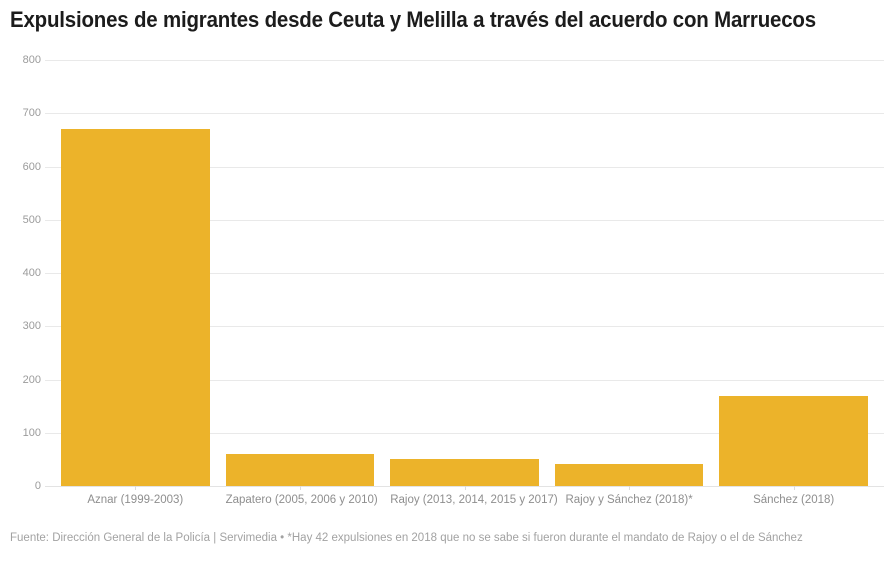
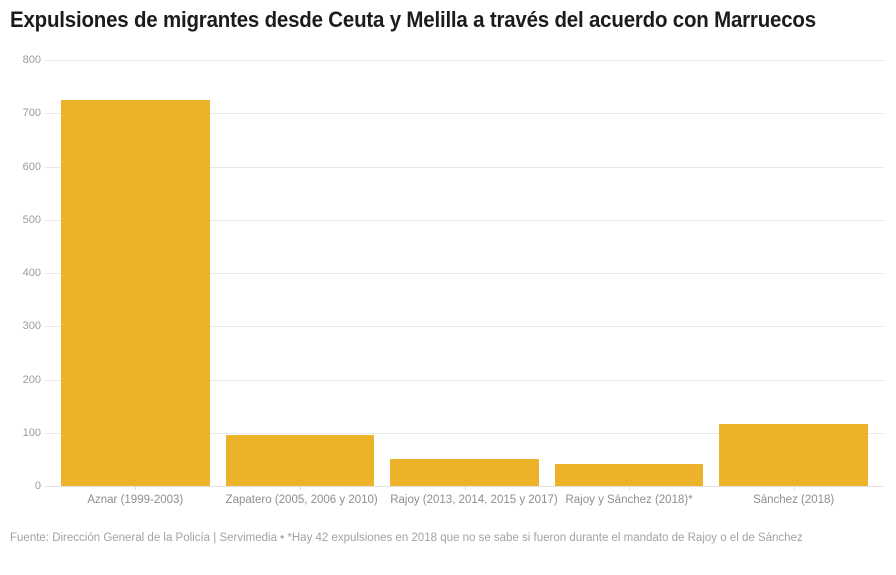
Aznar (1999-2003): 670 -> 720
Zapatero (2005, 2006 y 2010): 60 -> 100
Sánchez (2018): 170 -> 120
